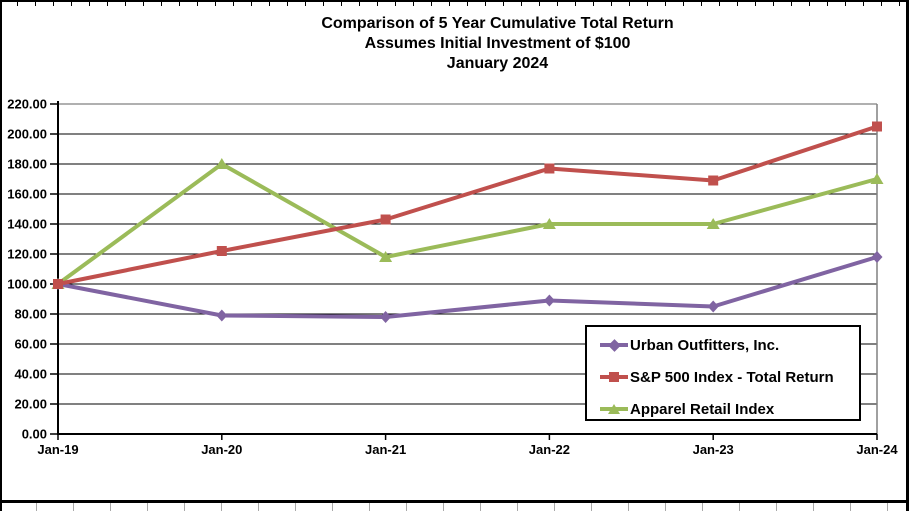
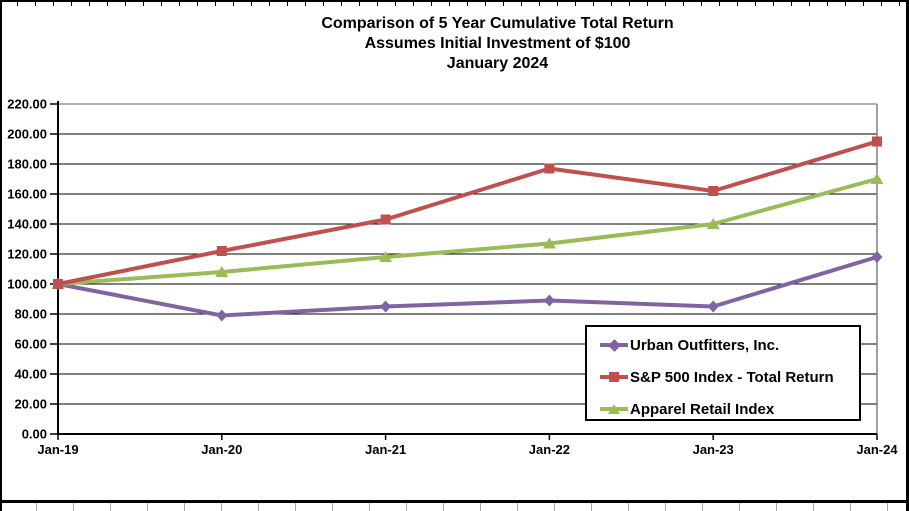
Apparel Retail Index/Jan-20: 180 -> 108
Urban Outfitters, Inc./Jan-21: 78 -> 85
Apparel Retail Index/Jan-22: 140 -> 127
S&P 500 Index - Total Return/Jan-23: 169 -> 162
S&P 500 Index - Total Return/Jan-24: 205 -> 195
